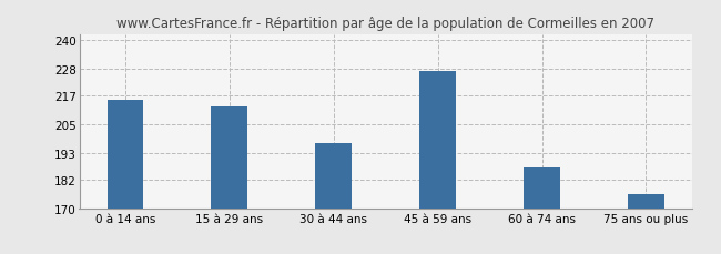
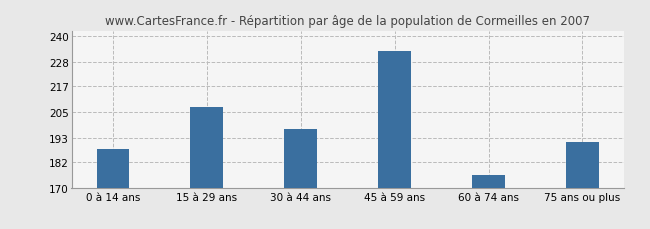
0 à 14 ans: 215 -> 188
15 à 29 ans: 212 -> 207
45 à 59 ans: 227 -> 233
60 à 74 ans: 187 -> 176
75 ans ou plus: 176 -> 191
